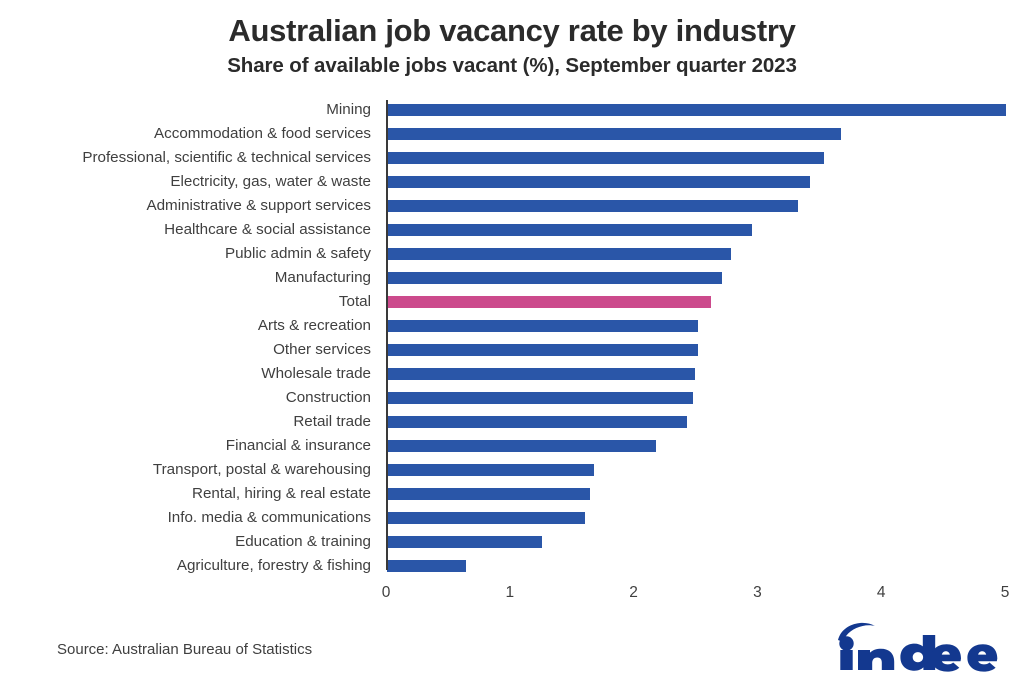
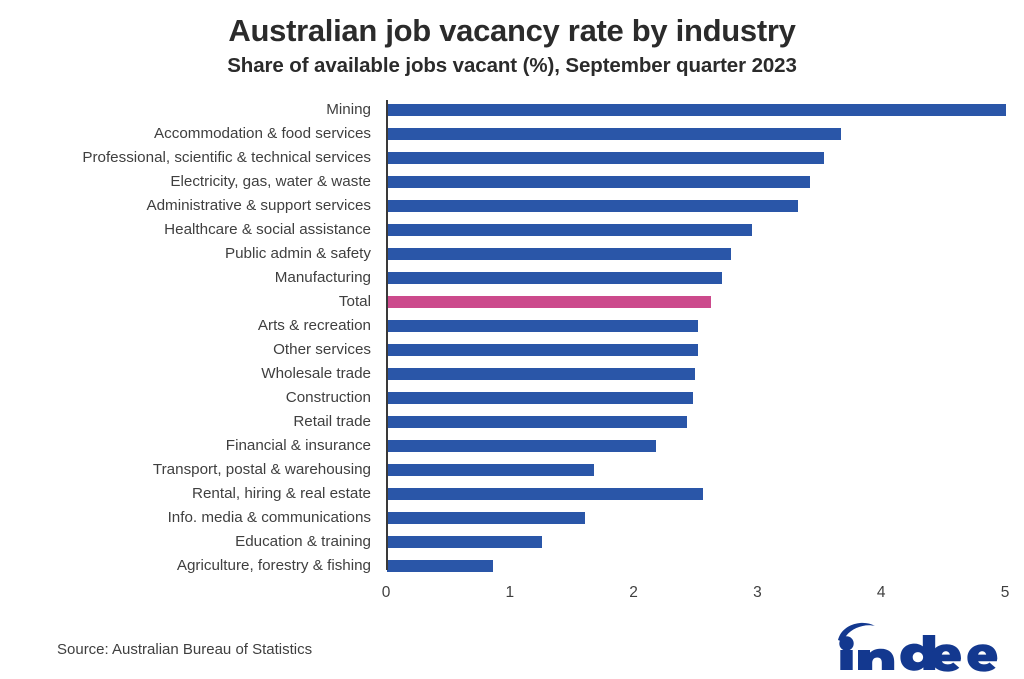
Rental, hiring & real estate: 1.64 -> 2.55
Agriculture, forestry & fishing: 0.64 -> 0.86
